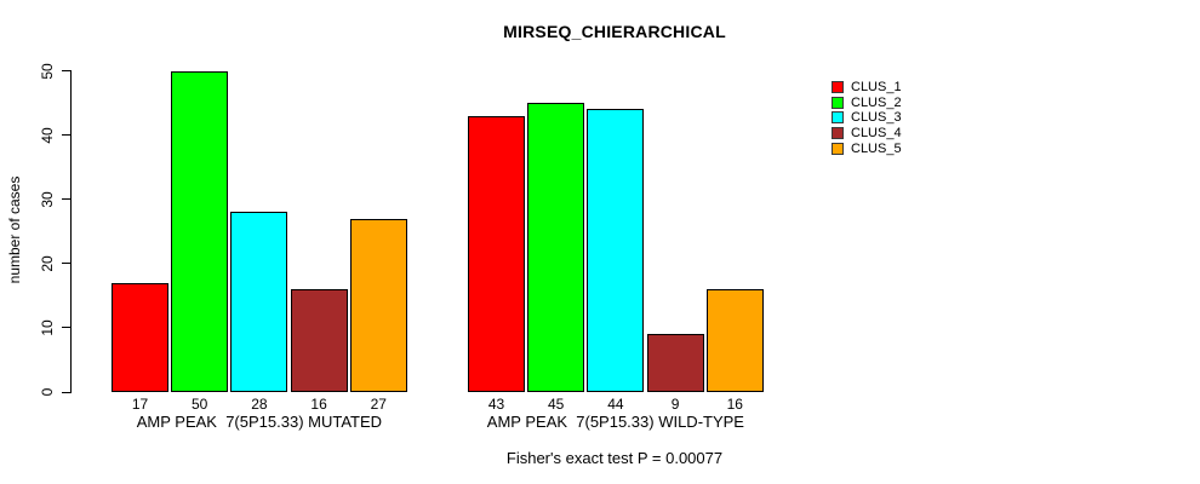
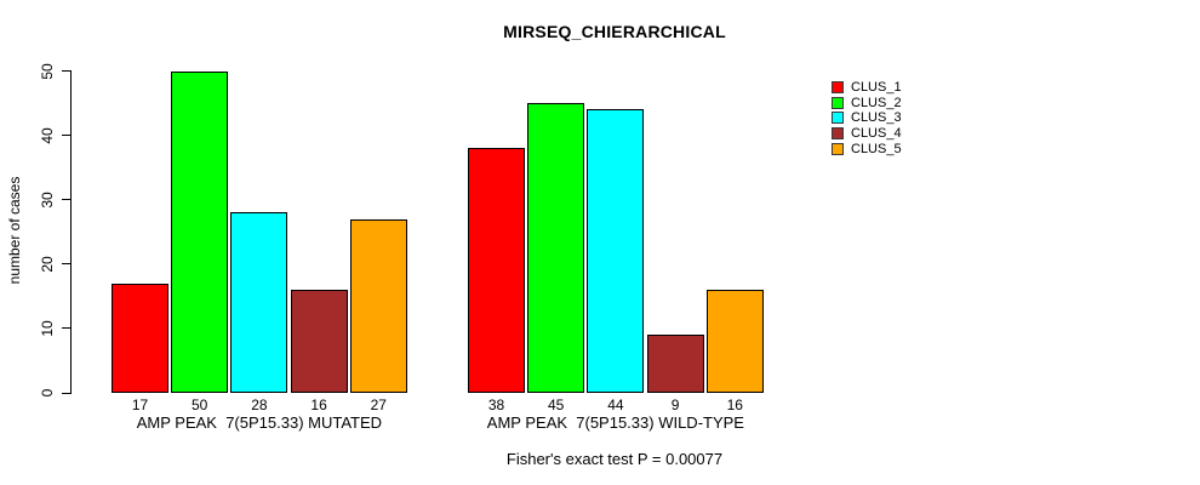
CLUS_1/AMP PEAK 7(5P15.33) WILD-TYPE: 43 -> 38
